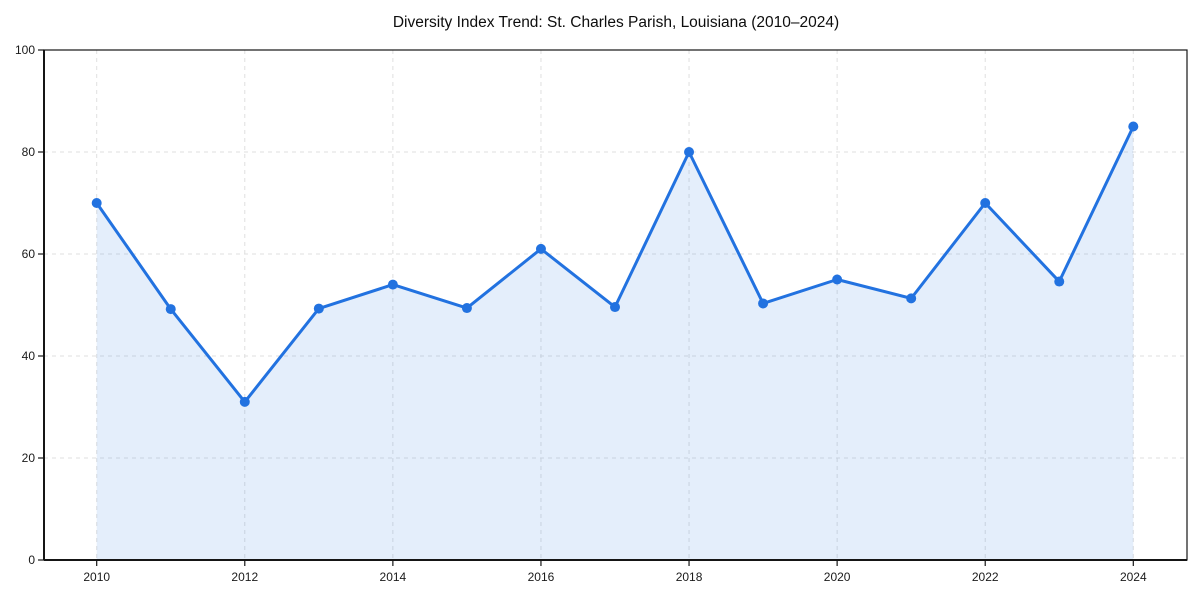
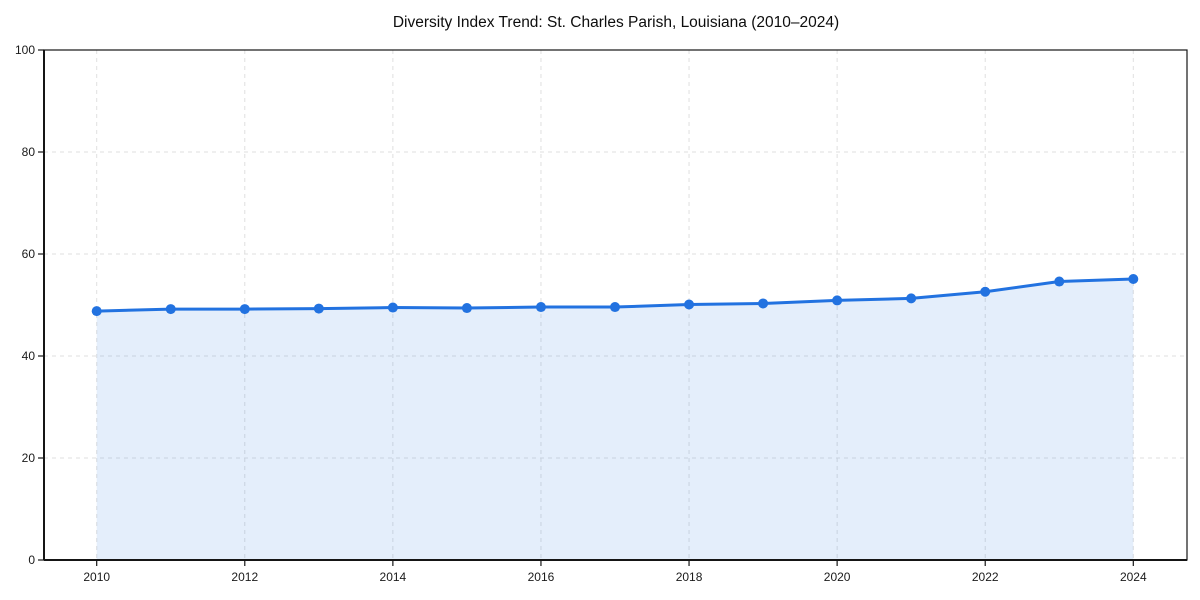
2010: 70 -> 49
2012: 31 -> 49
2014: 54 -> 50
2016: 61 -> 50
2018: 80 -> 50
2020: 55 -> 51
2022: 70 -> 53
2024: 85 -> 55
